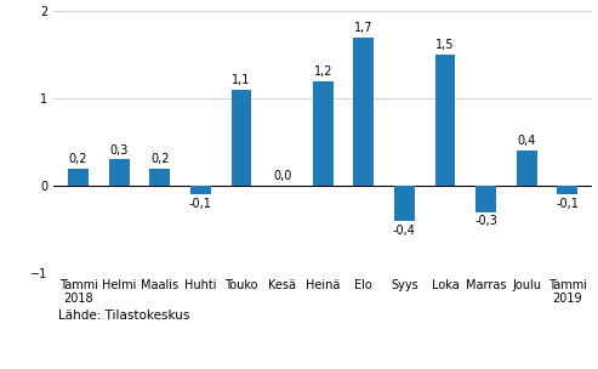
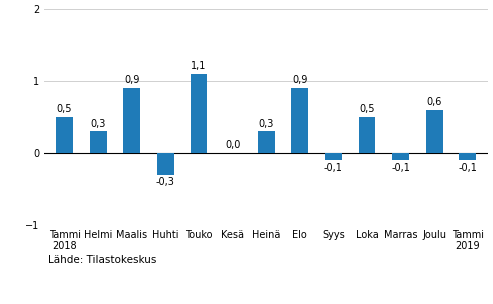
Tammi 2018: 0,2 -> 0,5
Maalis: 0,2 -> 0,9
Huhti: -0,1 -> -0,3
Heinä: 1,2 -> 0,3
Elo: 1,7 -> 0,9
Syys: -0,4 -> -0,1
Loka: 1,5 -> 0,5
Marras: -0,3 -> -0,1
Joulu: 0,4 -> 0,6
